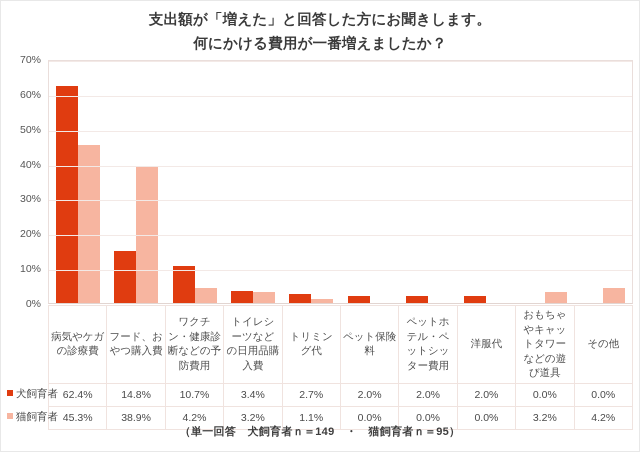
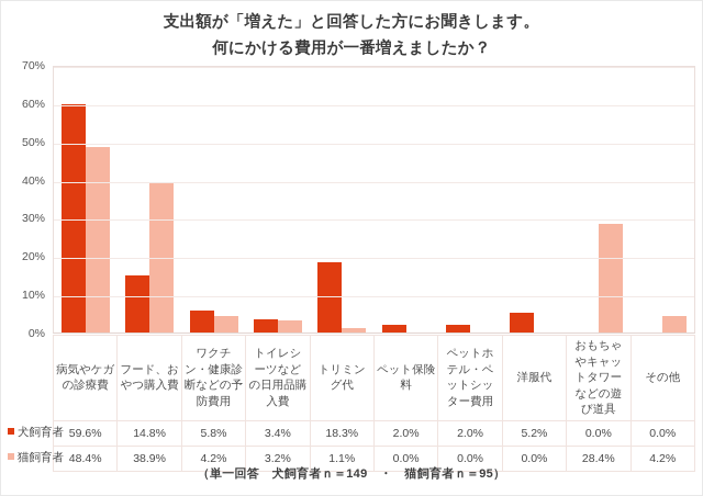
犬飼育者/病気やケガの診療費: 62.4% -> 59.6%
猫飼育者/病気やケガの診療費: 45.3% -> 48.4%
犬飼育者/ワクチン・健康診断などの予防費用: 10.7% -> 5.8%
犬飼育者/トリミング代: 2.7% -> 18.3%
犬飼育者/洋服代: 2.0% -> 5.2%
猫飼育者/おもちゃやキャットタワーなどの遊び道具: 3.2% -> 28.4%
